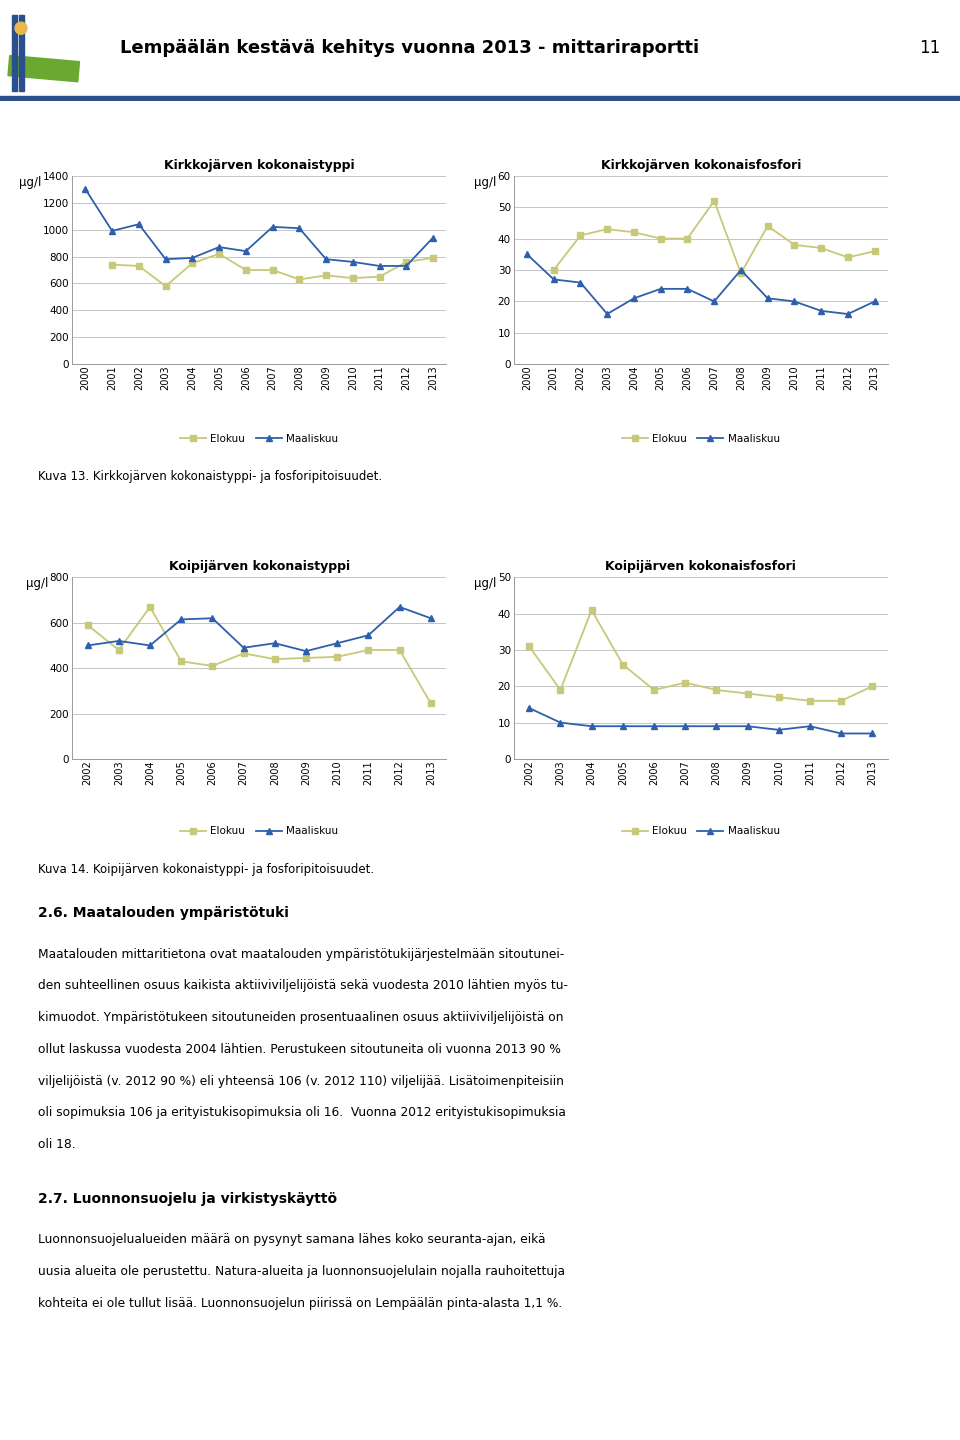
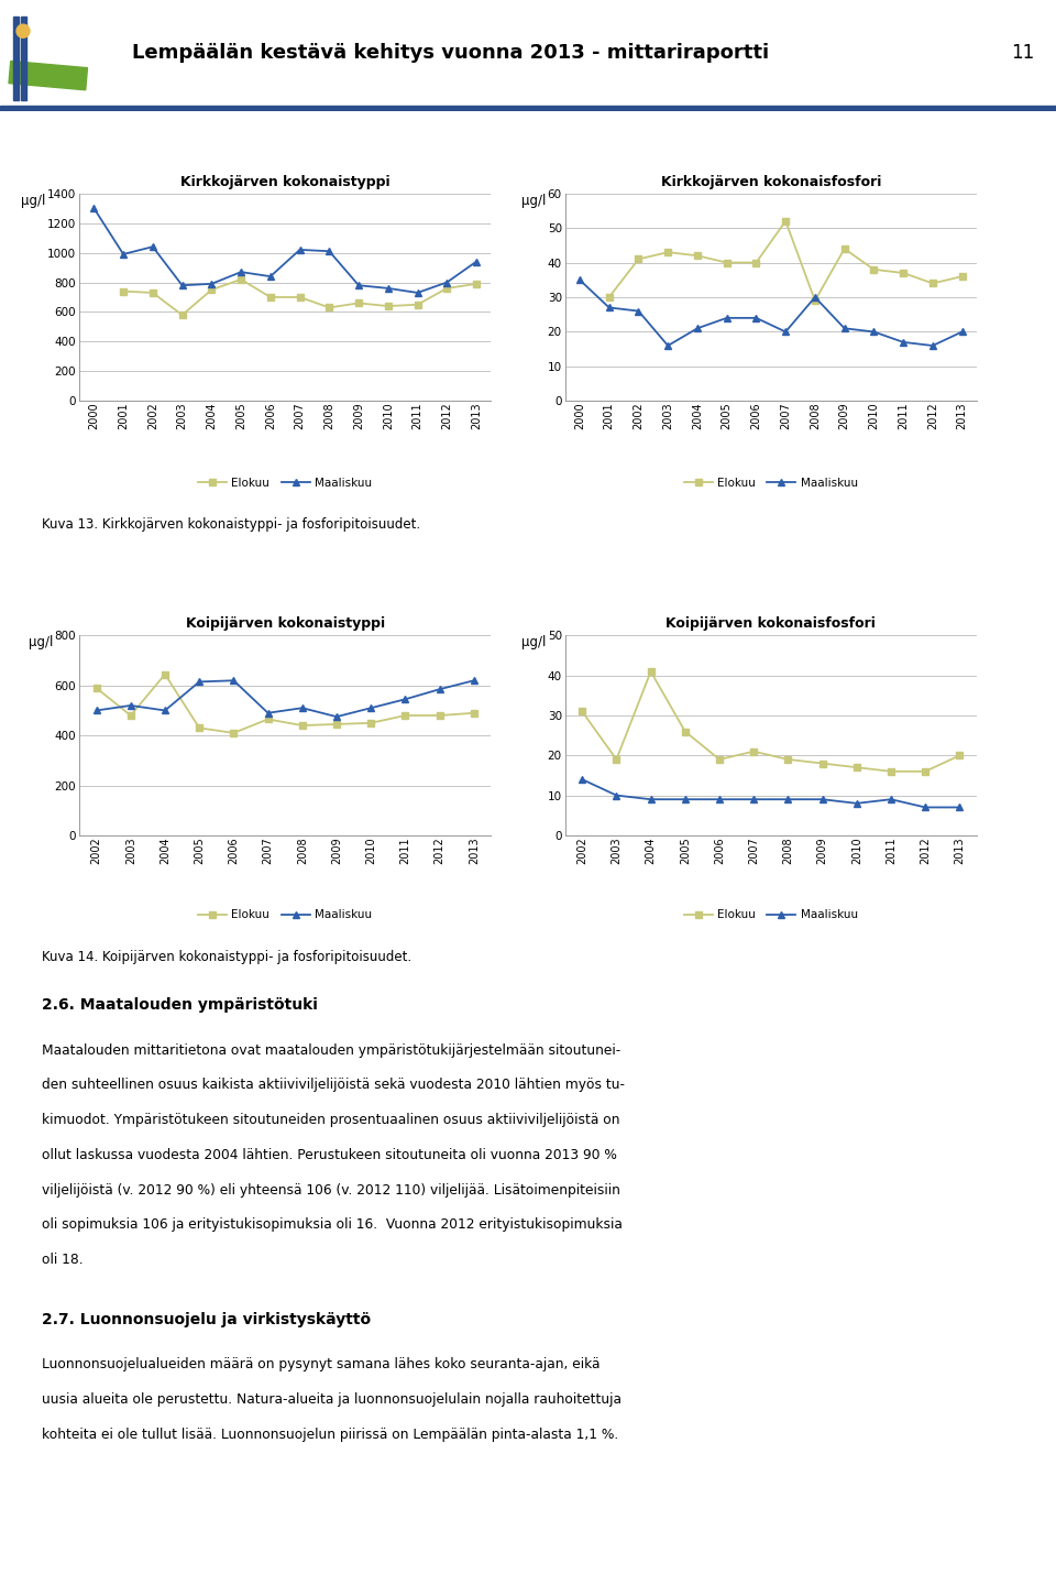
Kirkkojärven kokonaistyppi/Maaliskuu/2012: 730 -> 800
Koipijärven kokonaistyppi/Elokuu/2004: 670 -> 645
Koipijärven kokonaistyppi/Maaliskuu/2012: 670 -> 585
Koipijärven kokonaistyppi/Elokuu/2013: 245 -> 490
